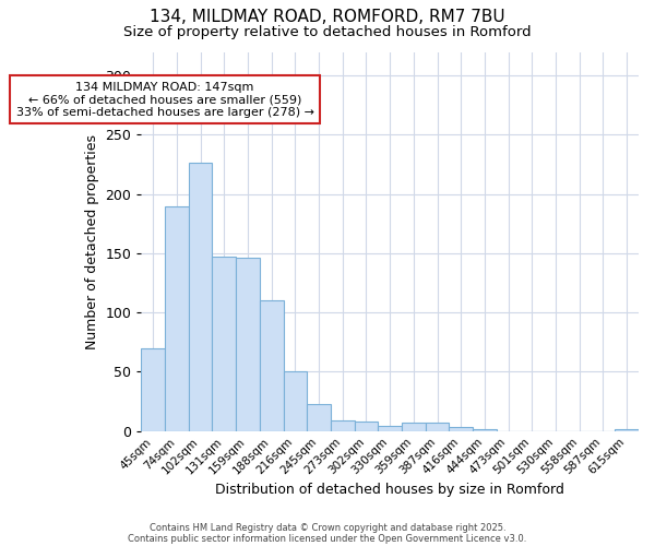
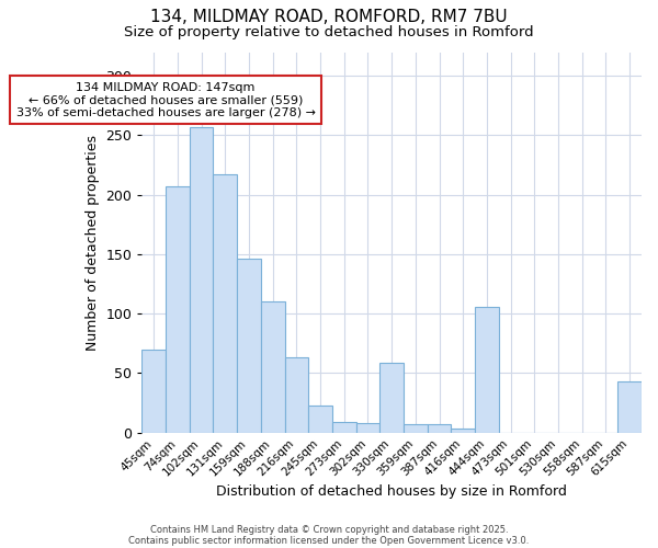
74sqm: 190 -> 207
102sqm: 226 -> 257
131sqm: 147 -> 217
216sqm: 50 -> 63
330sqm: 4 -> 59
444sqm: 2 -> 106
615sqm: 2 -> 43
